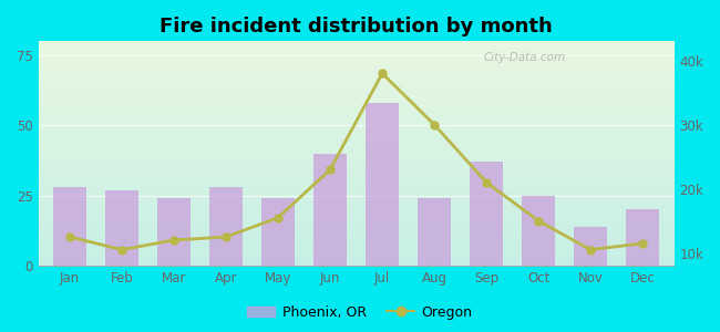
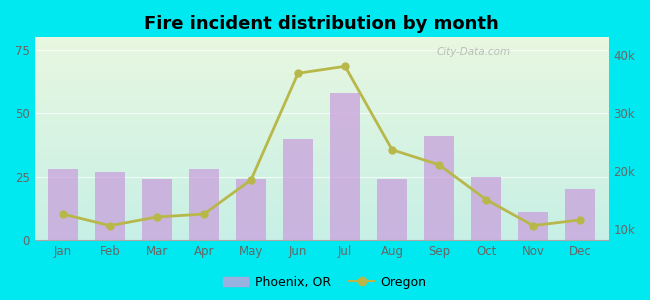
Oregon/May: 15.5k -> 18.4k
Oregon/Jun: 23.0k -> 36.8k
Oregon/Aug: 30.0k -> 23.6k
Phoenix, OR/Sep: 37 -> 41
Phoenix, OR/Nov: 14 -> 11
